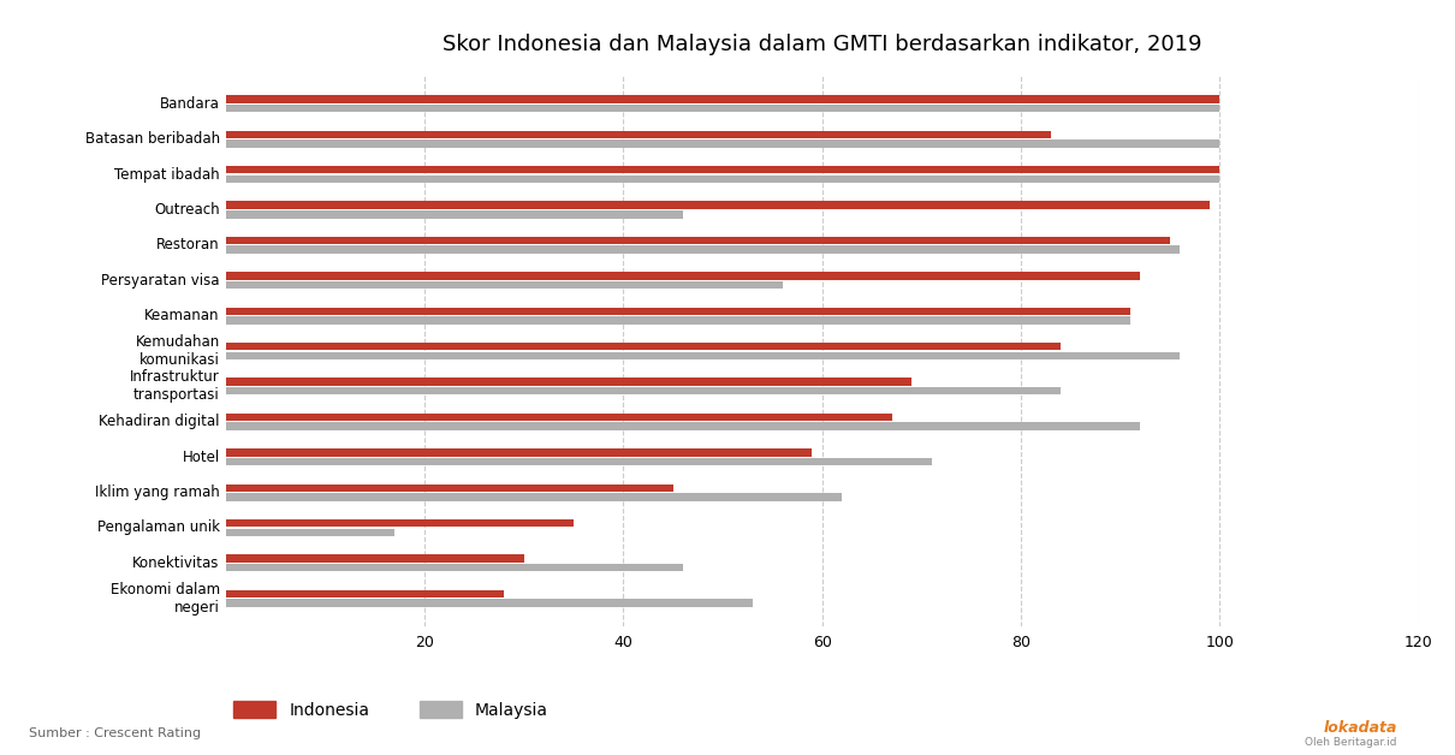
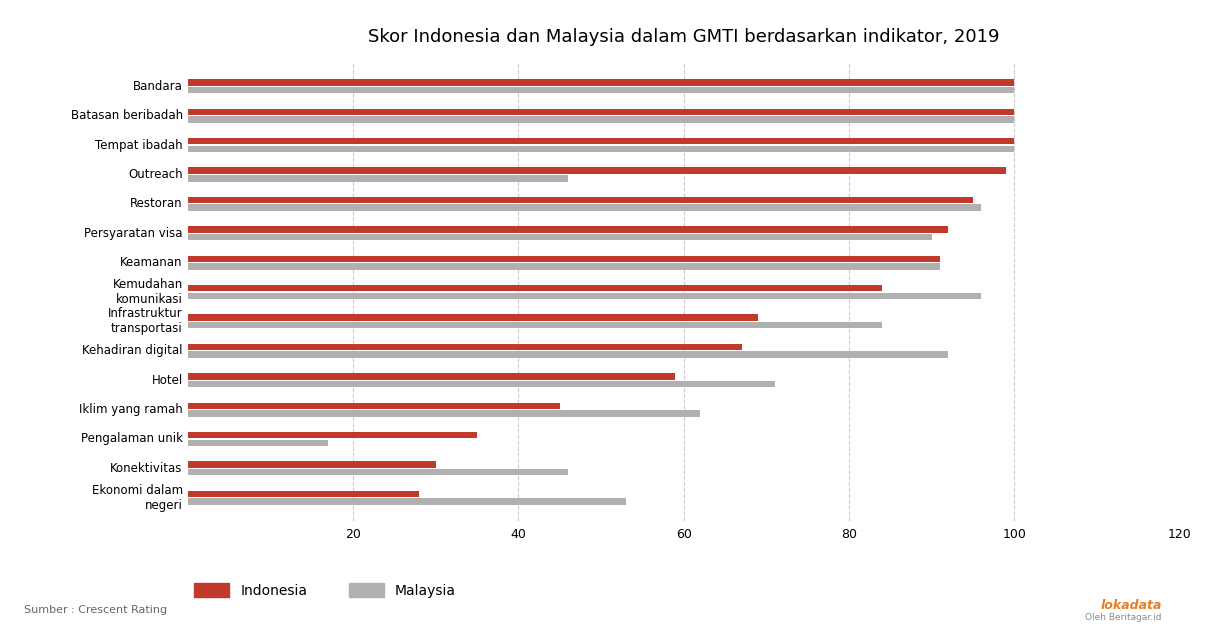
Indonesia/Batasan beribadah: 83 -> 100
Malaysia/Persyaratan visa: 56 -> 90
